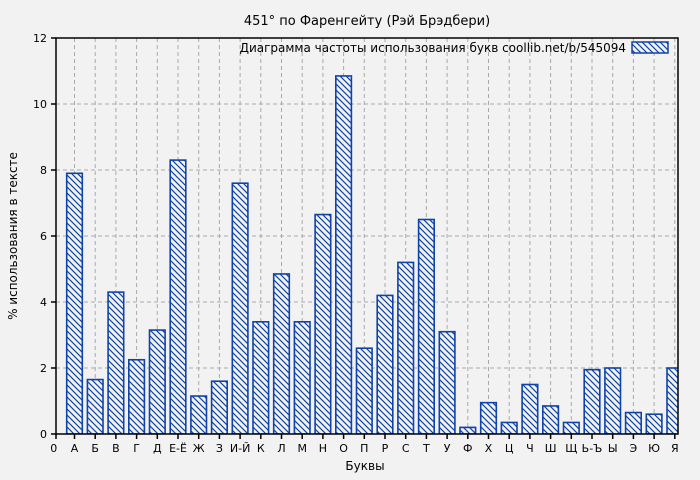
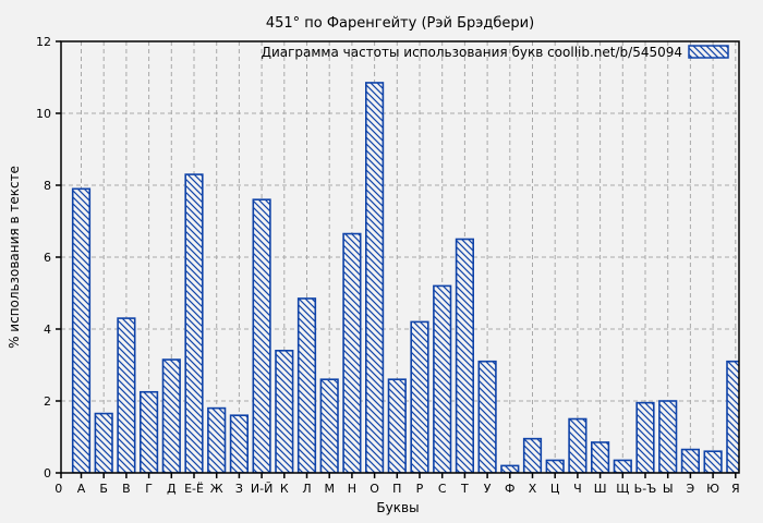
Ж: 1.1 -> 1.8
М: 3.4 -> 2.6
Я: 2.0 -> 3.1
